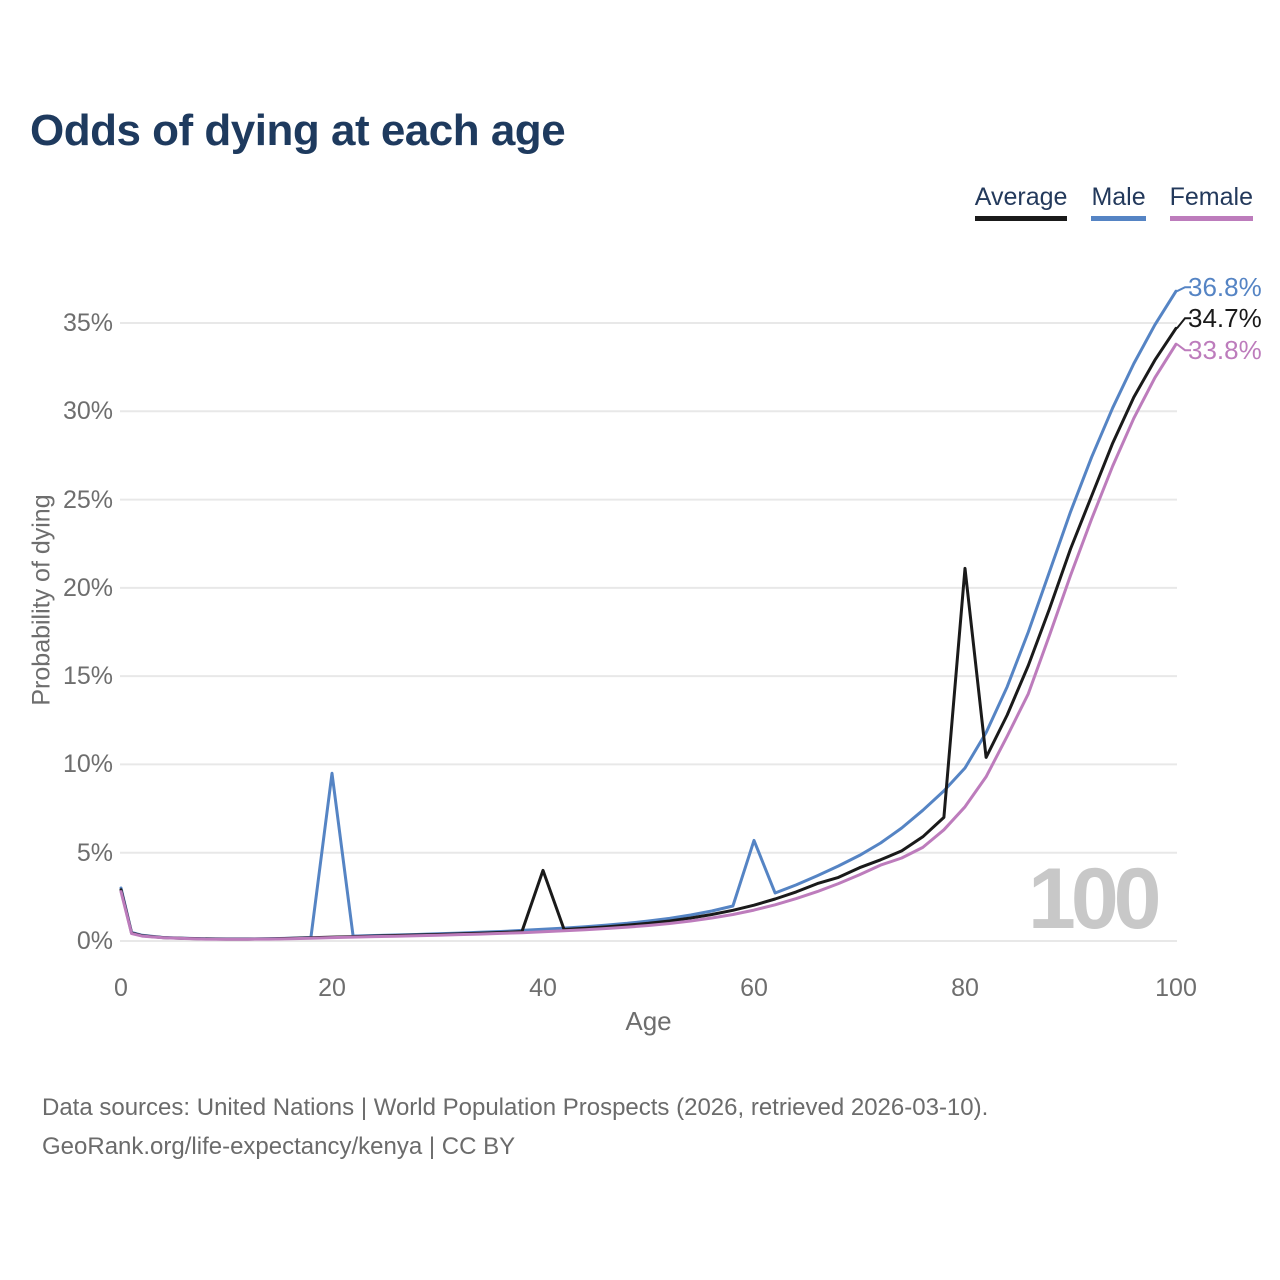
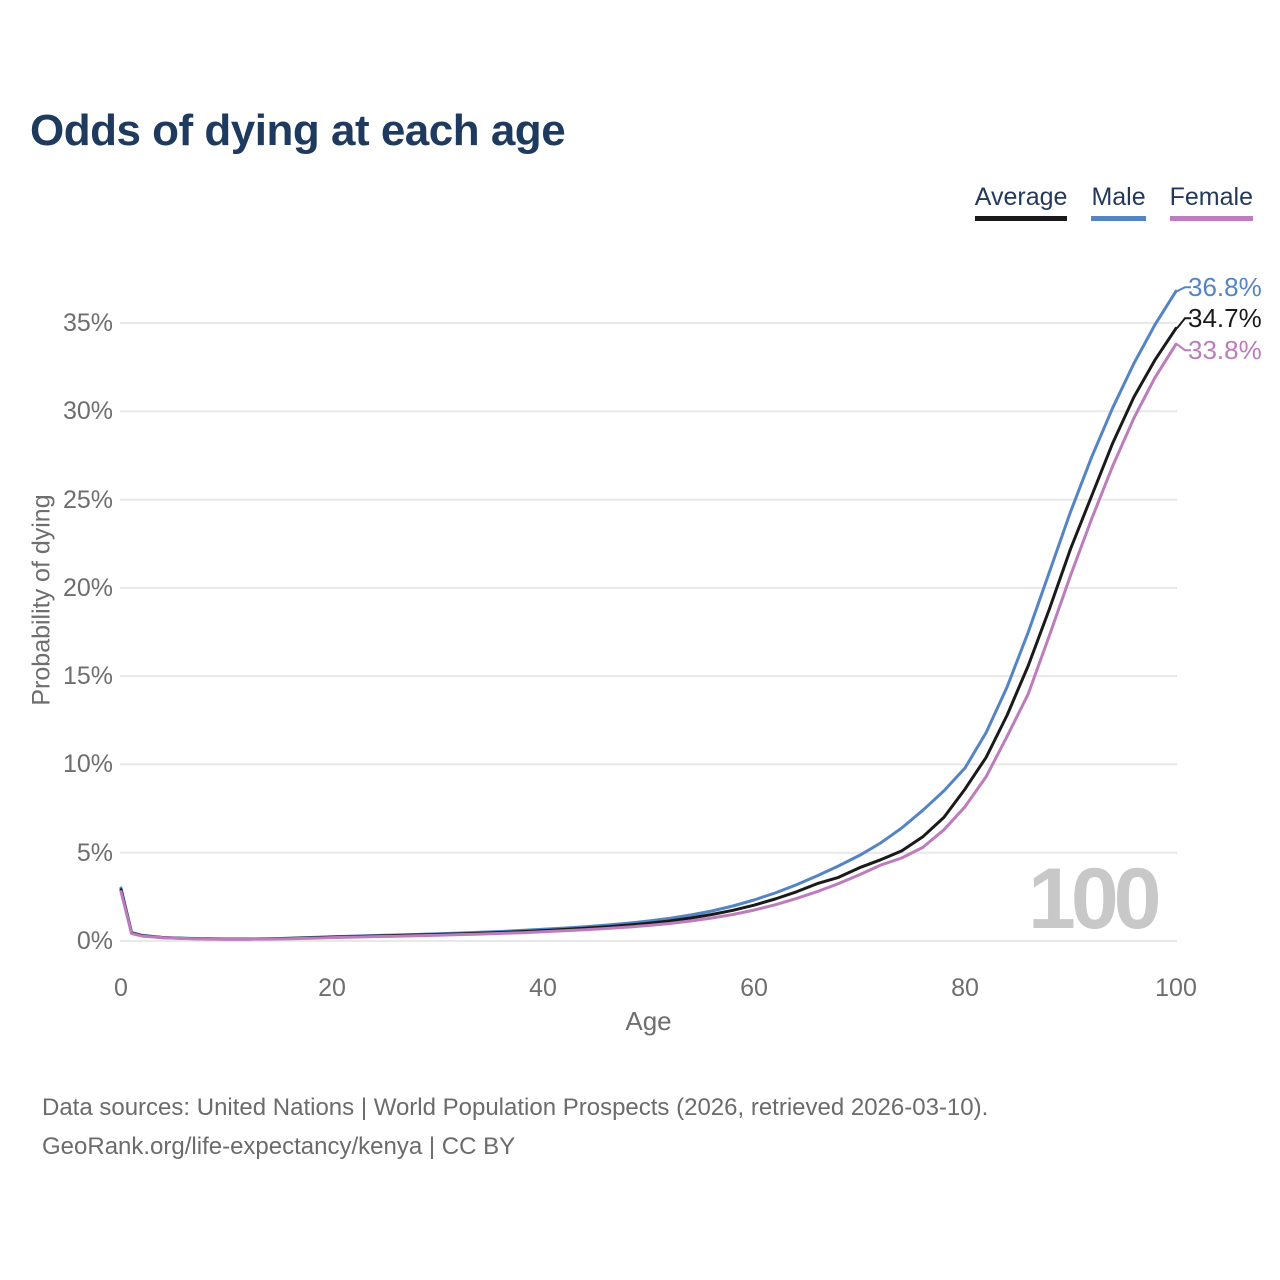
Male/20: 9.5% -> 0.2%
Average/40: 4.0% -> 0.6%
Male/60: 5.7% -> 2.3%
Average/80: 21.1% -> 8.6%
